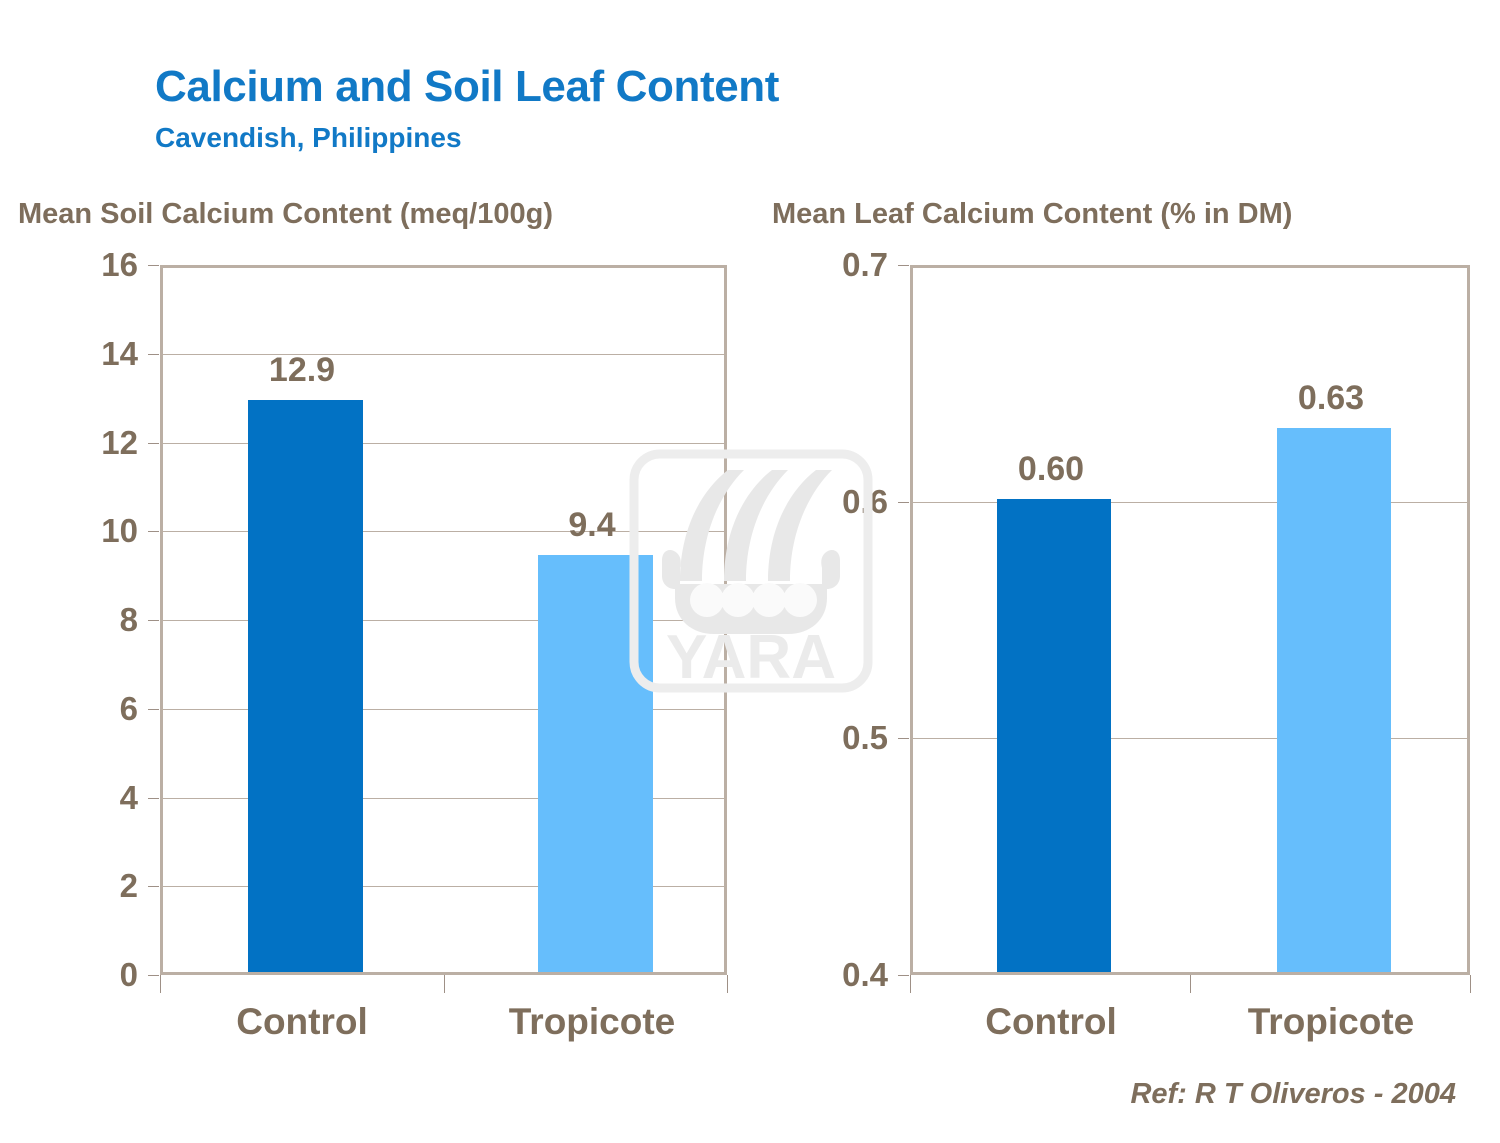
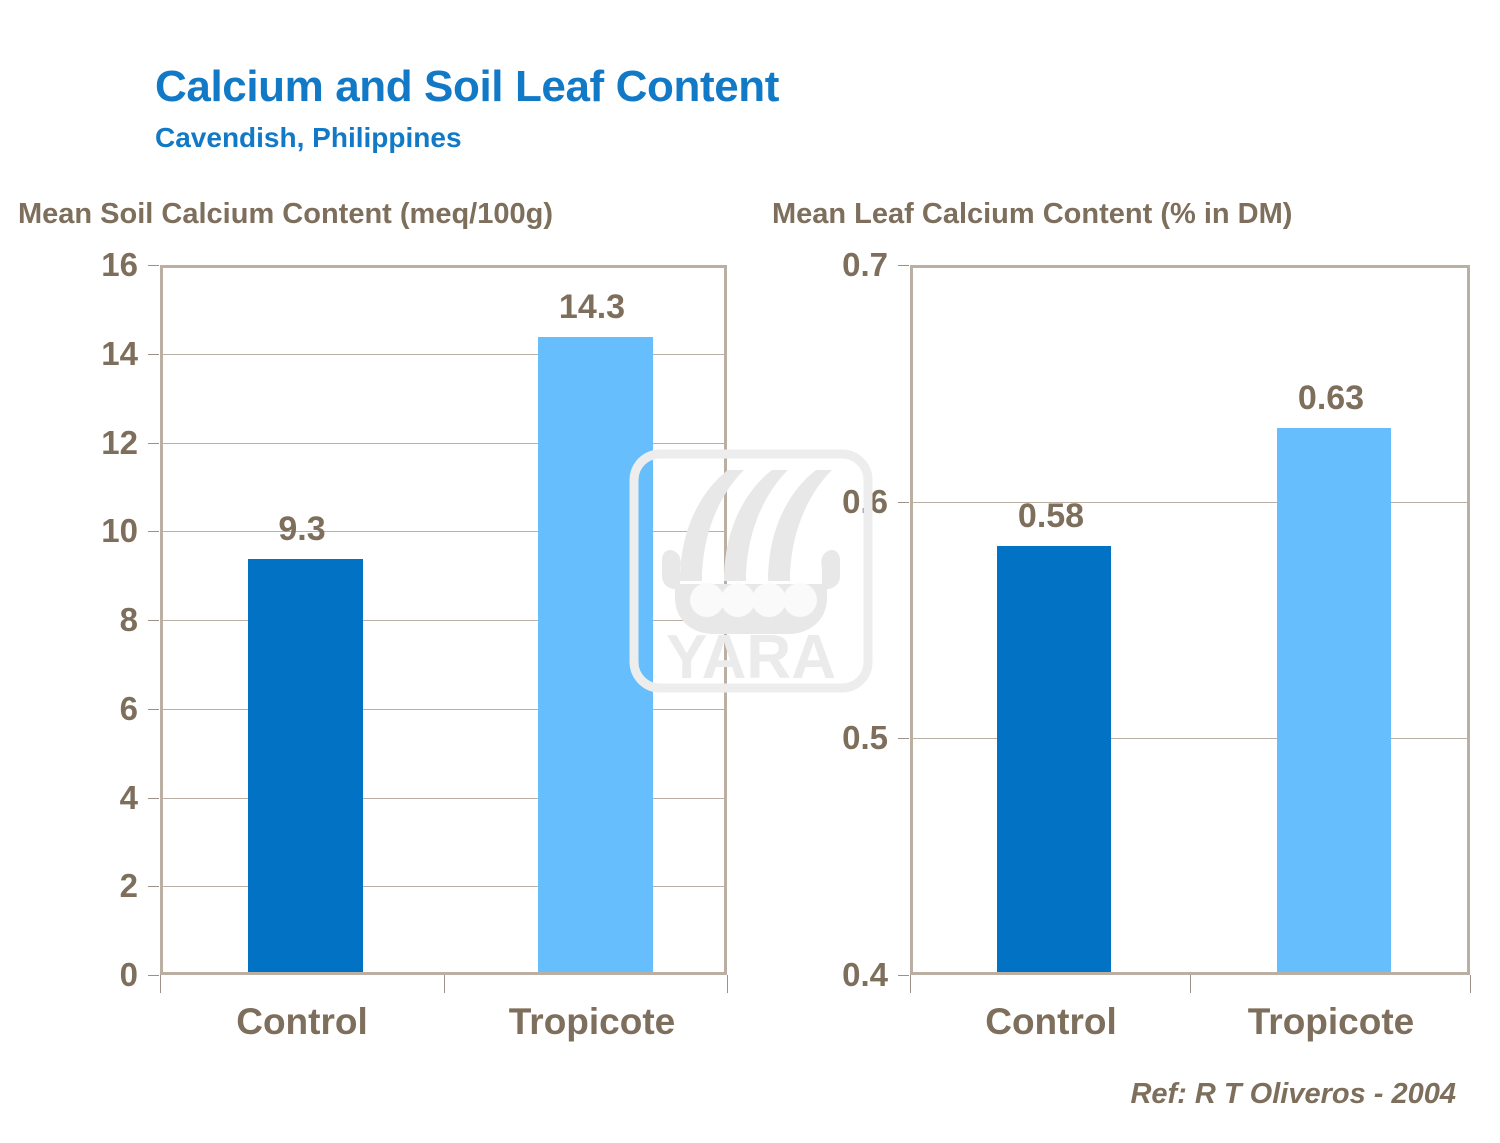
Mean Soil Calcium Content (meq/100g)/Control: 12.9 -> 9.3
Mean Soil Calcium Content (meq/100g)/Tropicote: 9.4 -> 14.3
Mean Leaf Calcium Content (% in DM)/Control: 0.60 -> 0.58
